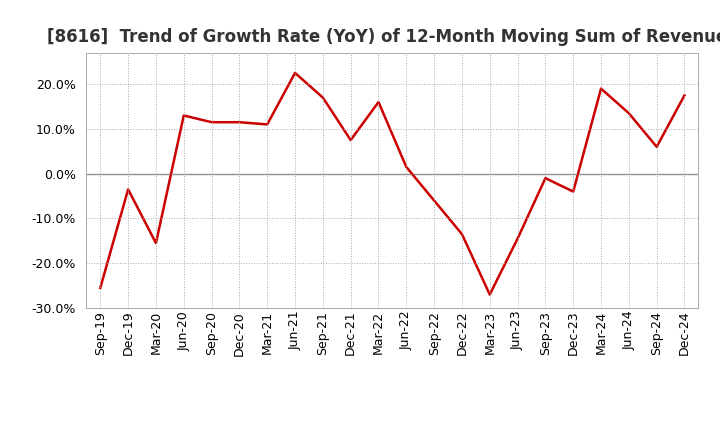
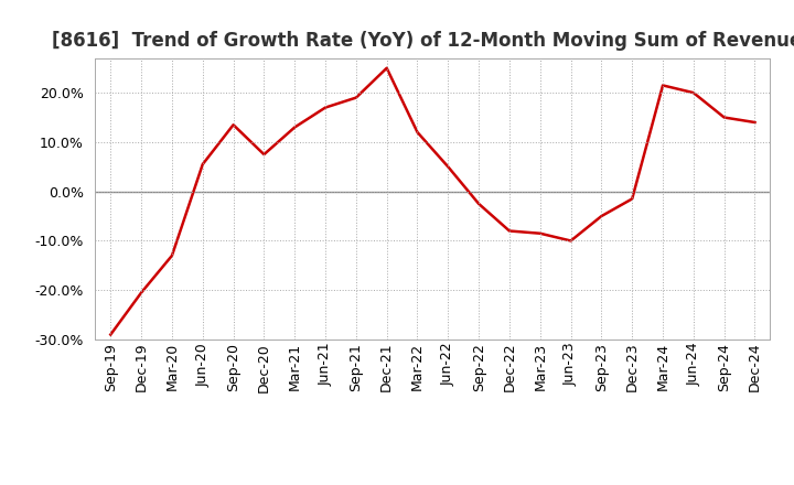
Sep-19: -25.5% -> -29.0%
Dec-19: -3.5% -> -20.5%
Mar-20: -15.5% -> -13.0%
Jun-20: 13.0% -> 5.5%
Sep-20: 11.5% -> 13.5%
Dec-20: 11.5% -> 7.5%
Mar-21: 11.0% -> 13.0%
Jun-21: 22.5% -> 17.0%
Sep-21: 17.0% -> 19.0%
Dec-21: 7.5% -> 25.0%
Mar-22: 16.0% -> 12.0%
Jun-22: 1.5% -> 5.0%
Sep-22: -6.0% -> -2.5%
Dec-22: -13.5% -> -8.0%
Mar-23: -27.0% -> -8.5%
Jun-23: -14.5% -> -10.0%
Sep-23: -1.0% -> -5.0%
Dec-23: -4.0% -> -1.5%
Mar-24: 19.0% -> 21.5%
Jun-24: 13.5% -> 20.0%
Sep-24: 6.0% -> 15.0%
Dec-24: 17.5% -> 14.0%
